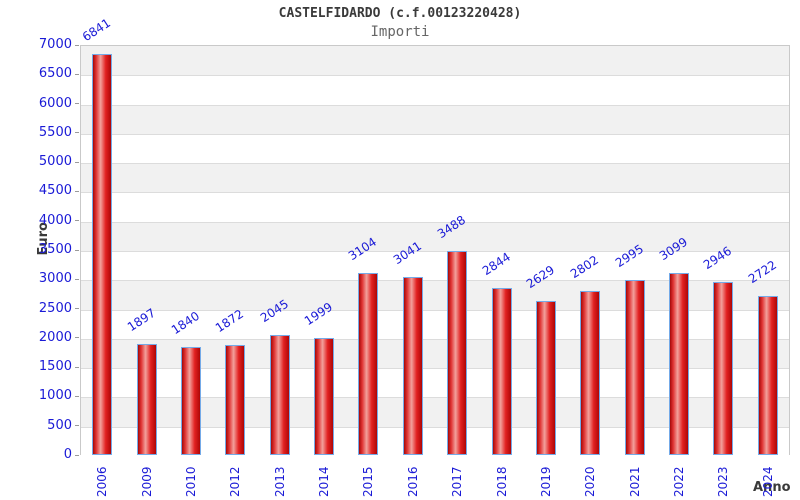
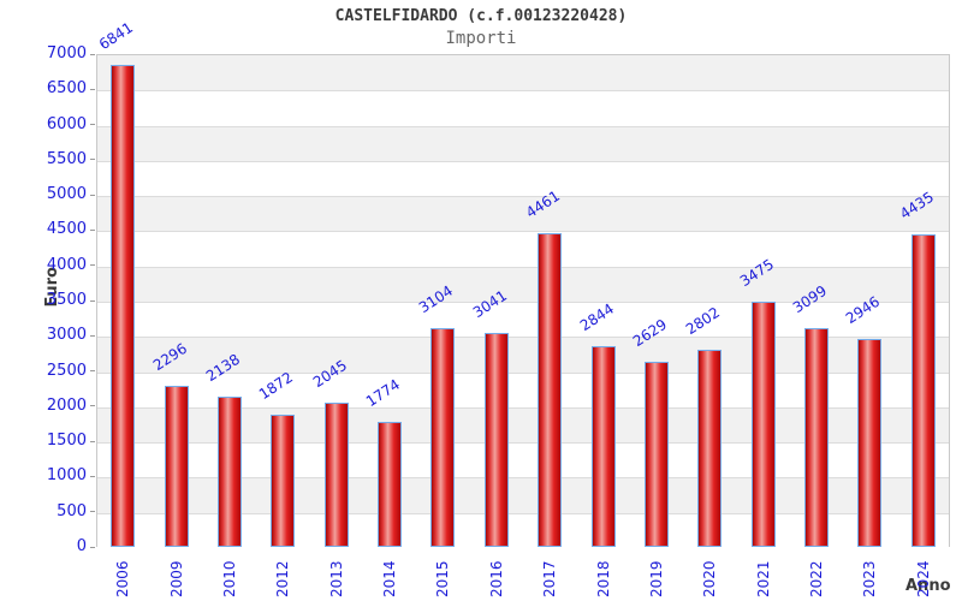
2009: 1897 -> 2296
2010: 1840 -> 2138
2014: 1999 -> 1774
2017: 3488 -> 4461
2021: 2995 -> 3475
2024: 2722 -> 4435
